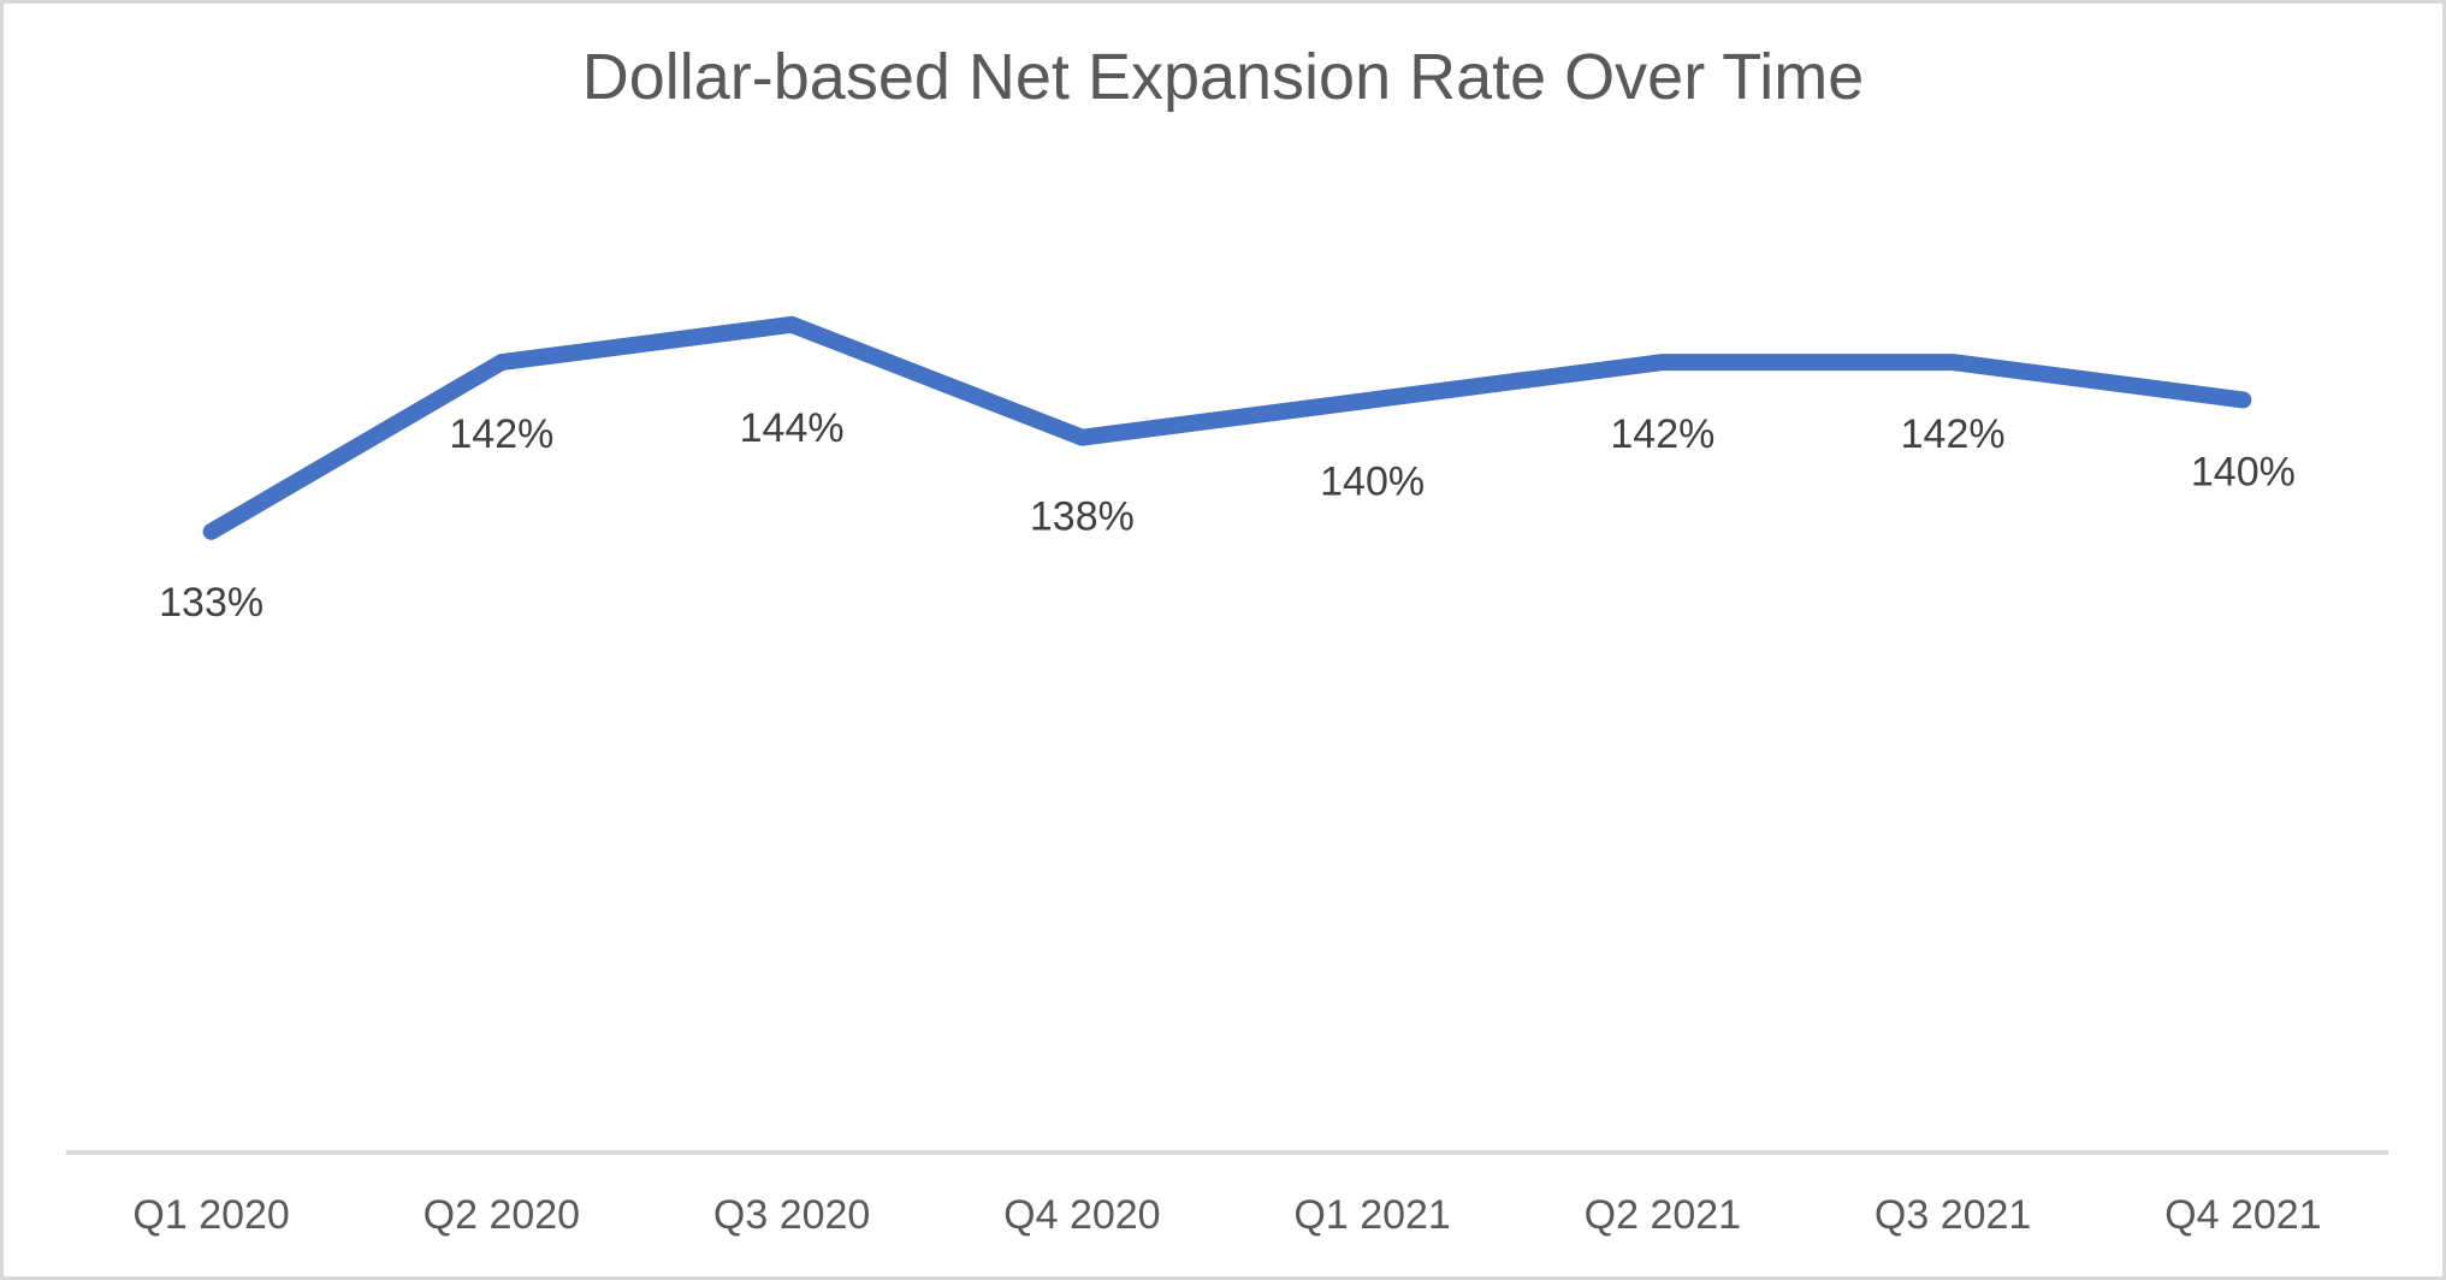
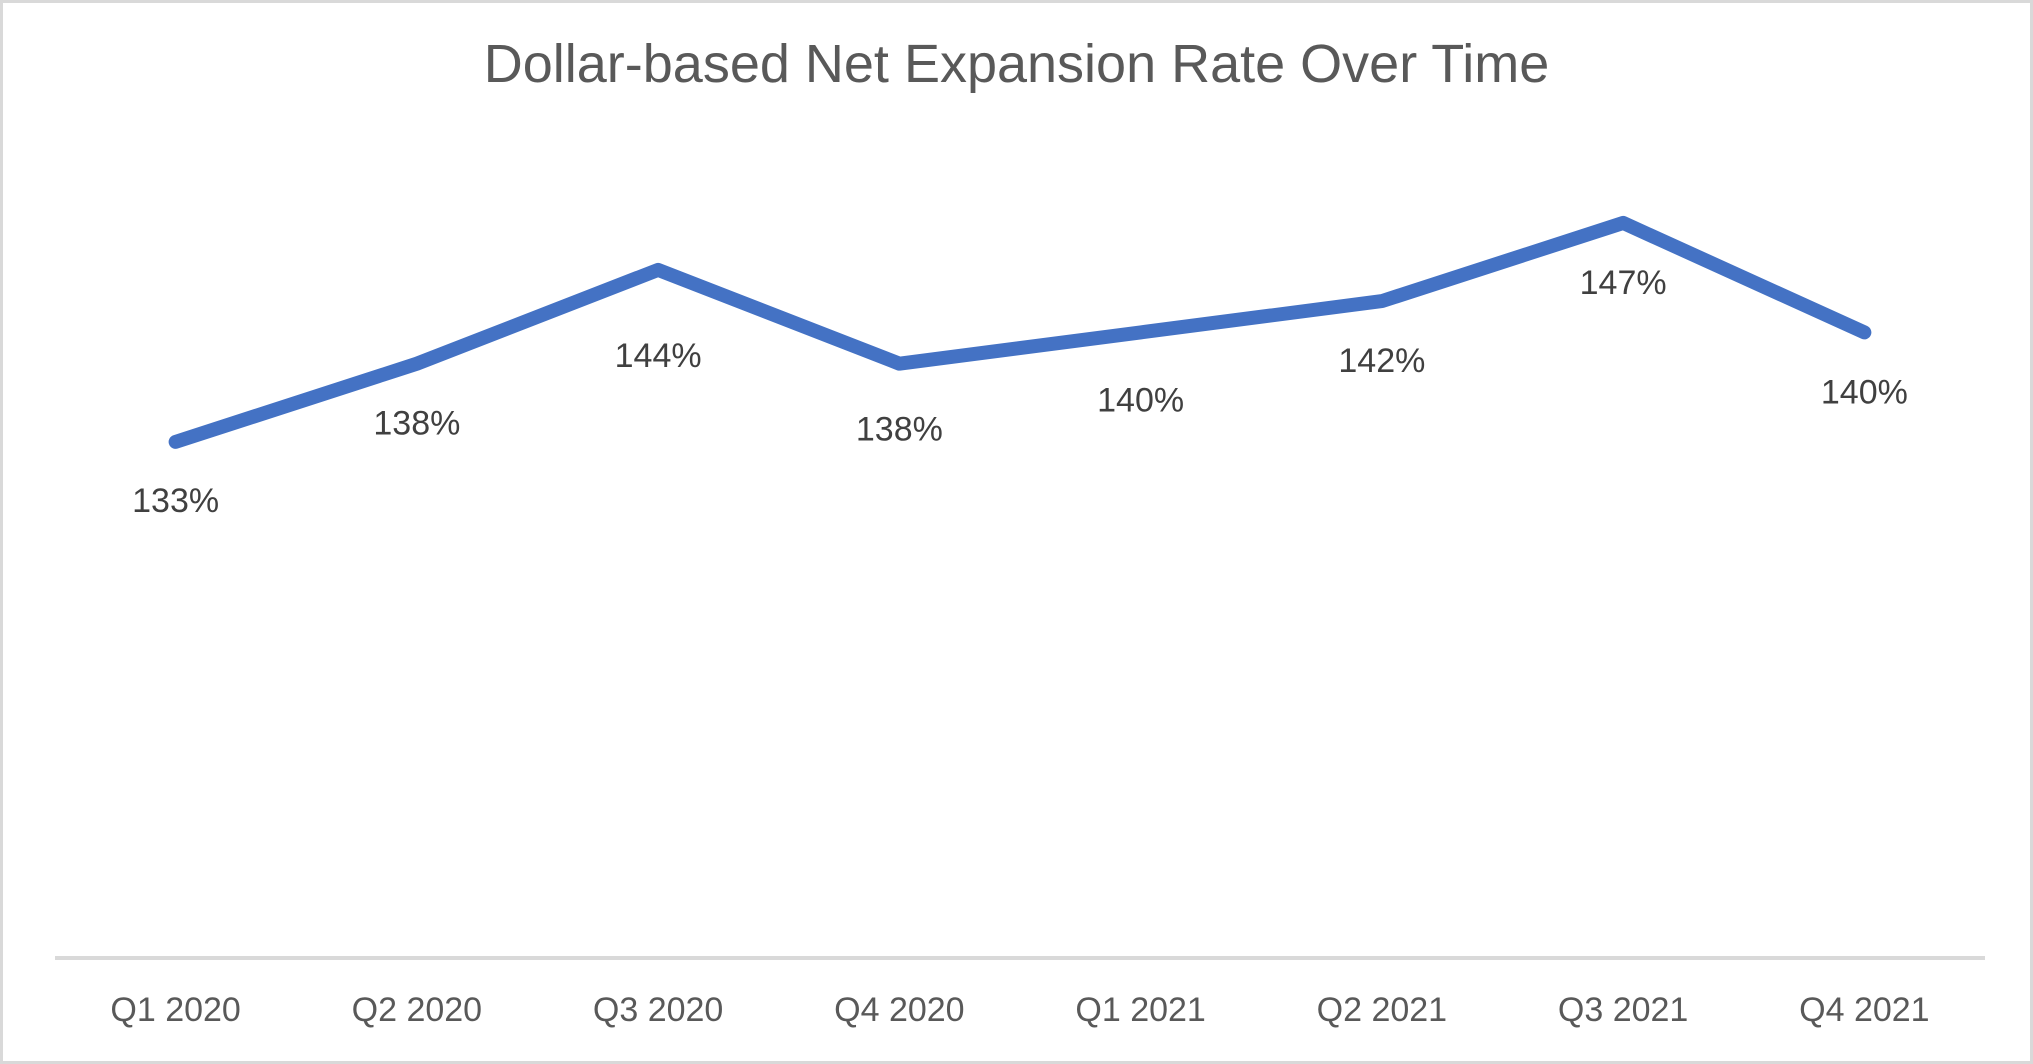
Q2 2020: 142% -> 138%
Q3 2021: 142% -> 147%
